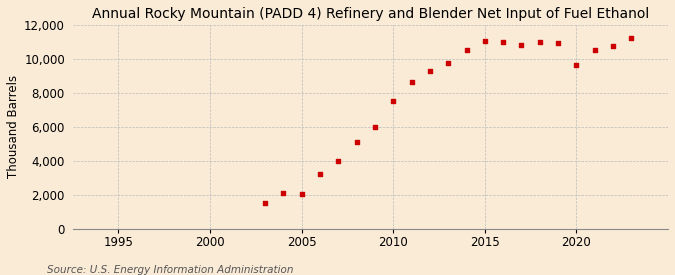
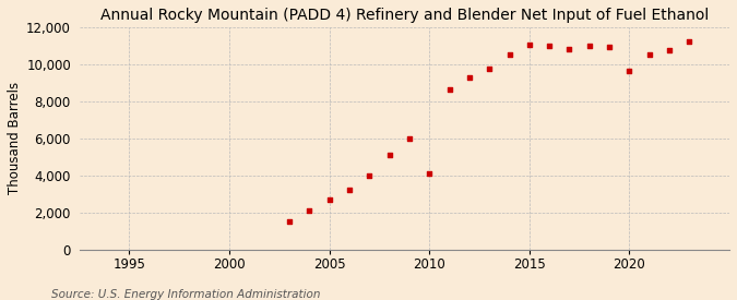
2005: 2,000 -> 2,700
2010: 7,600 -> 4,100
